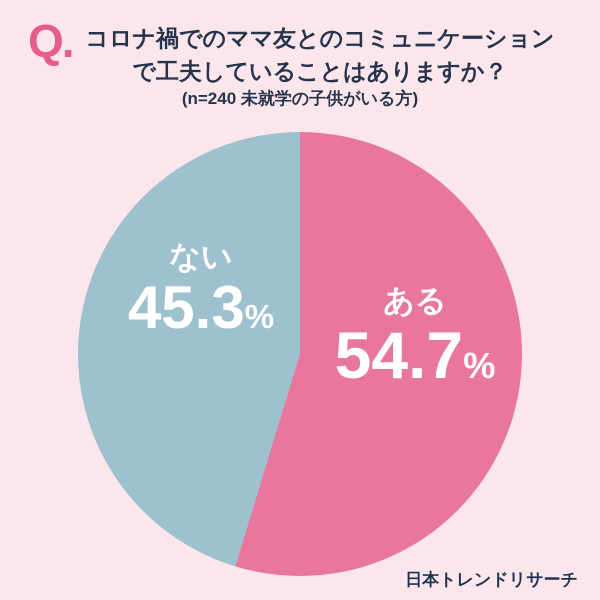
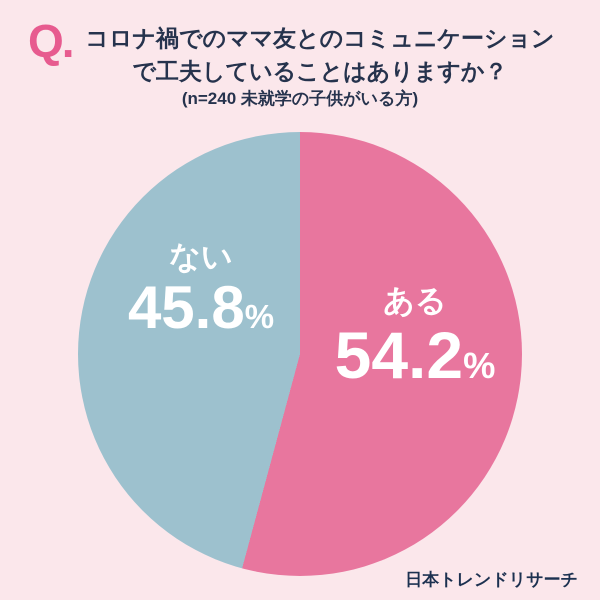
ある: 54.7 -> 54.2
ない: 45.3 -> 45.8
